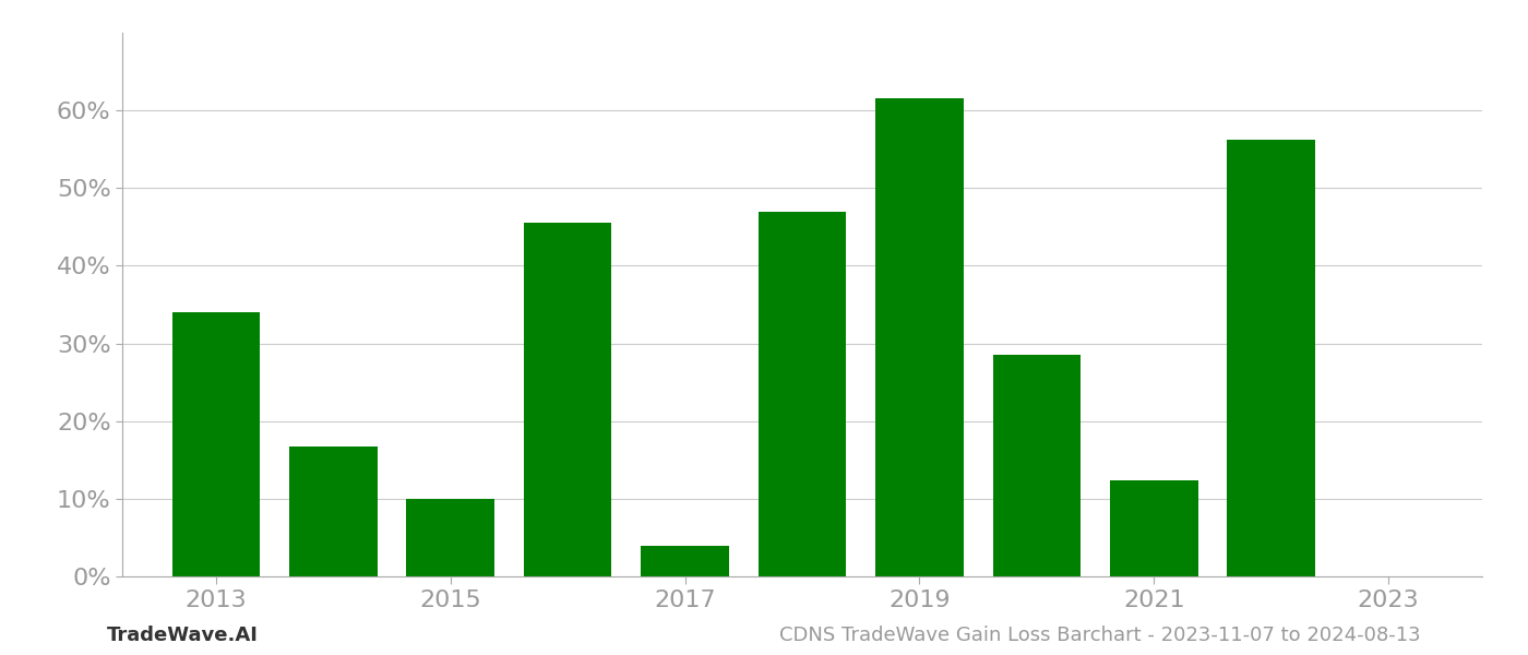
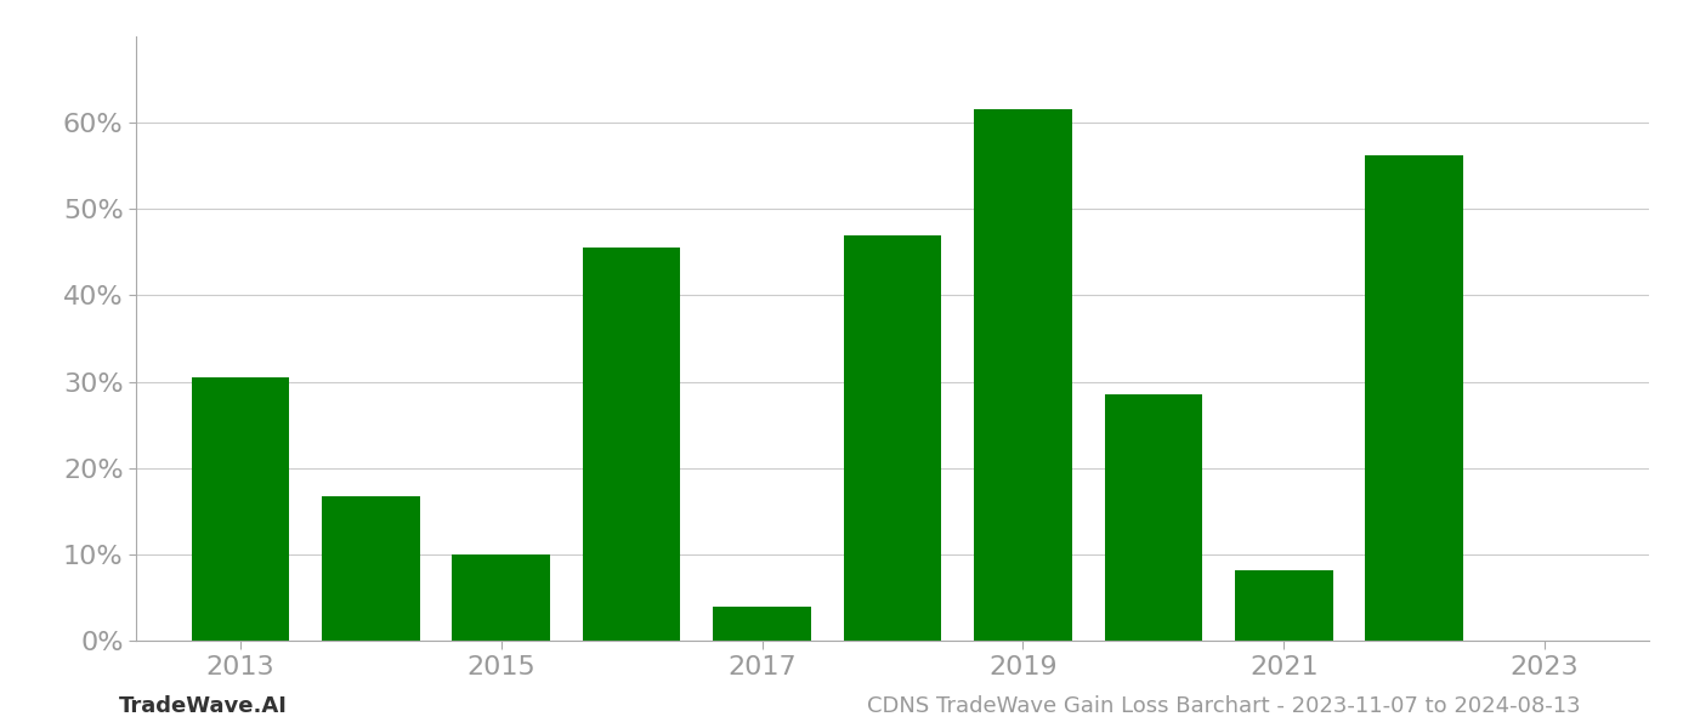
2013: 34.0% -> 30.5%
2021: 12.4% -> 8.2%
